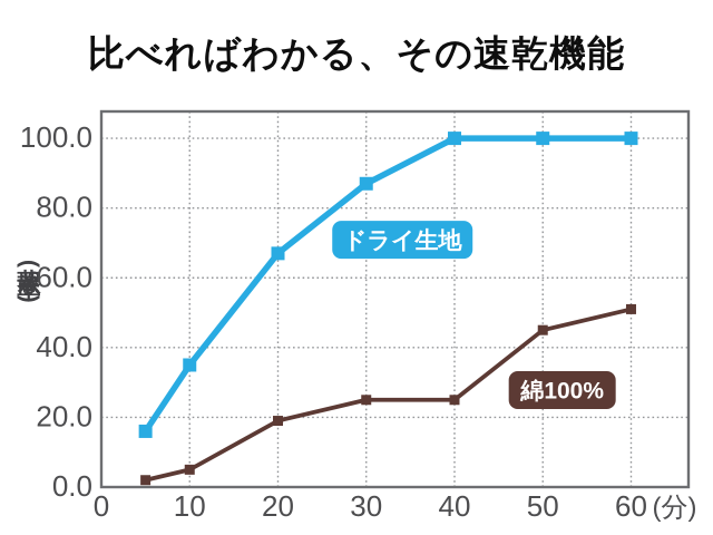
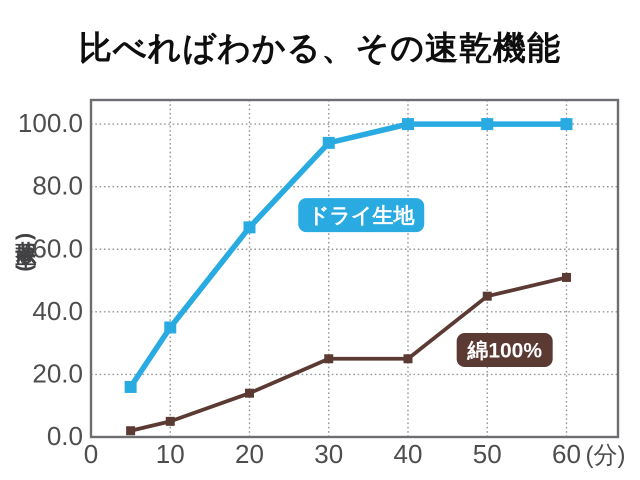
綿100%/20: 19 -> 14
ドライ生地/30: 87 -> 94
